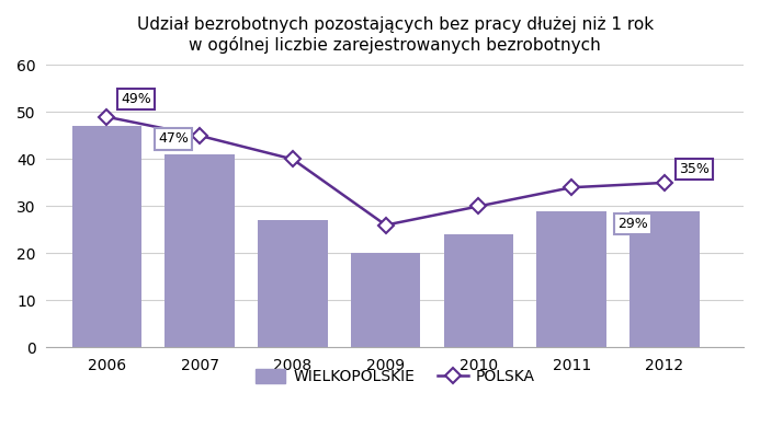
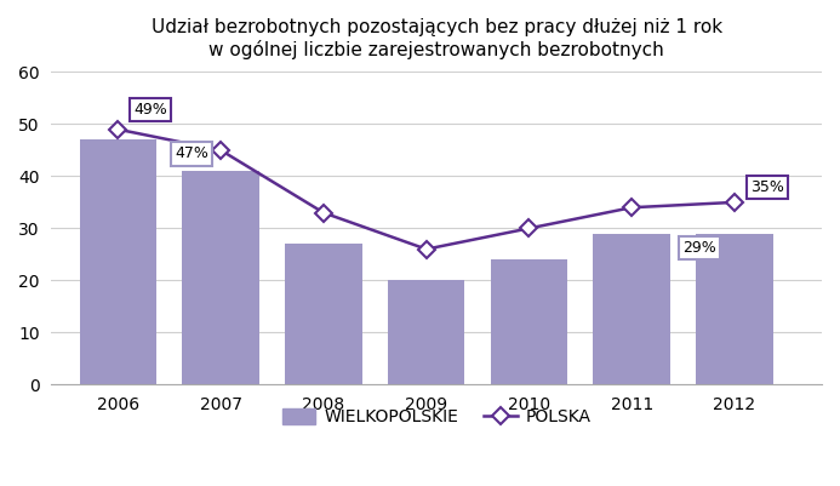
POLSKA/2008: 40 -> 33
